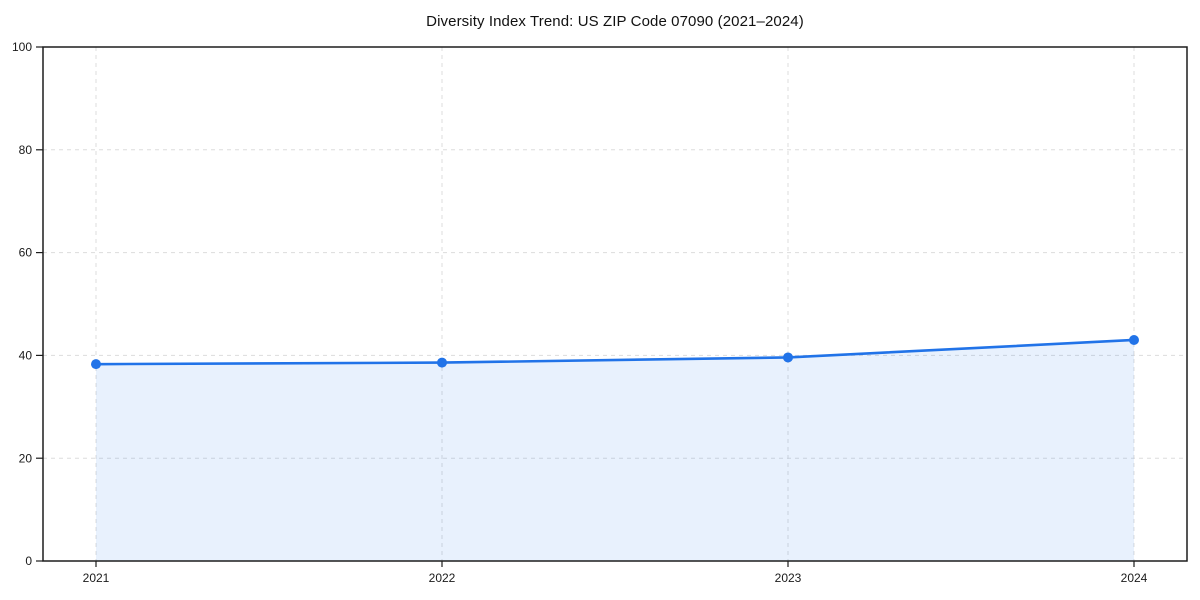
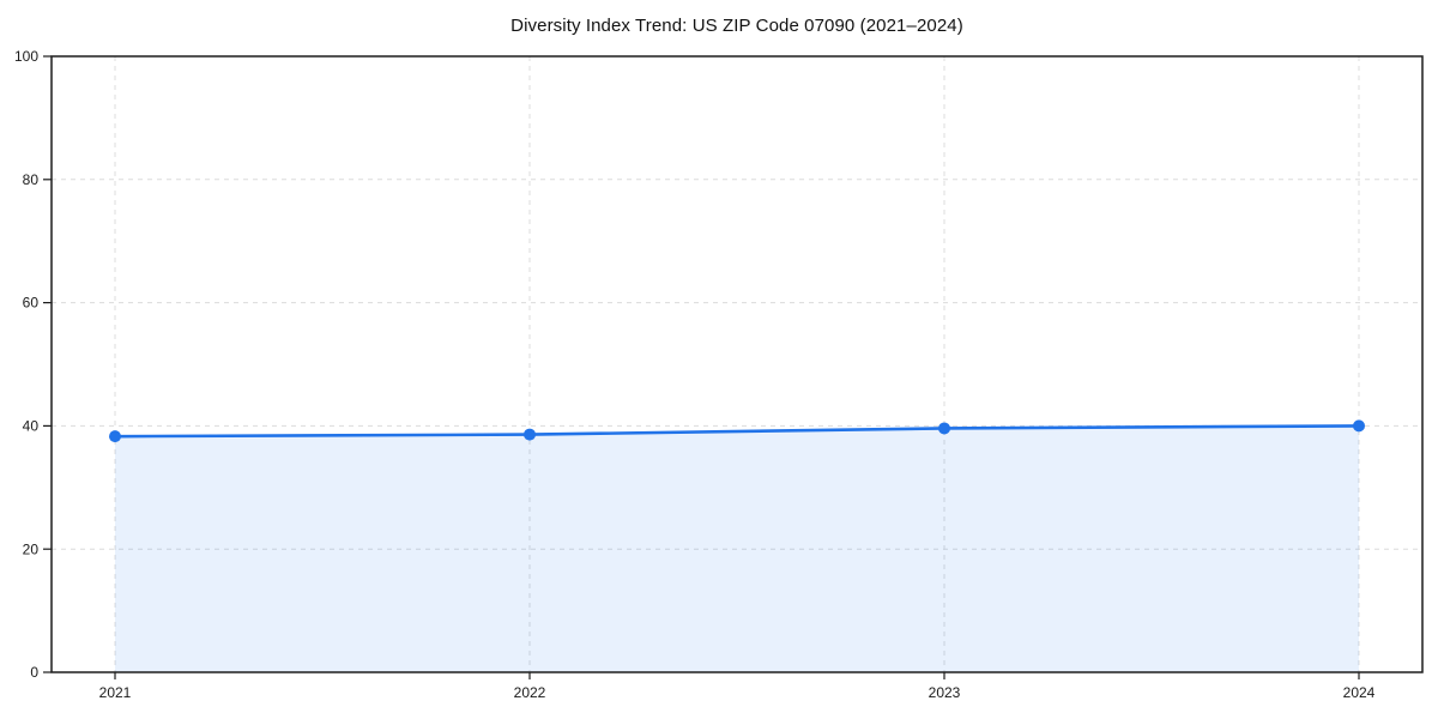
2024: 43 -> 40
